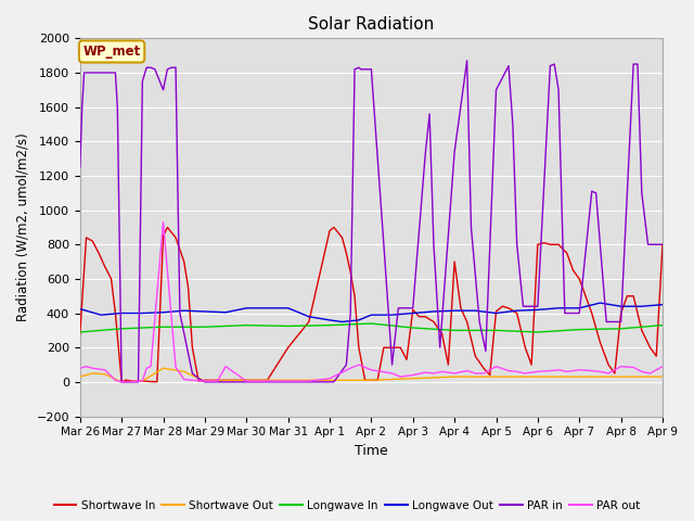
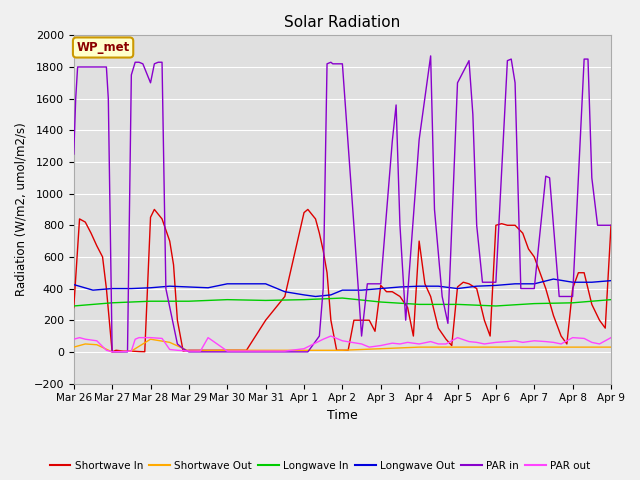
PAR out/Mar 28: 930 -> 90
